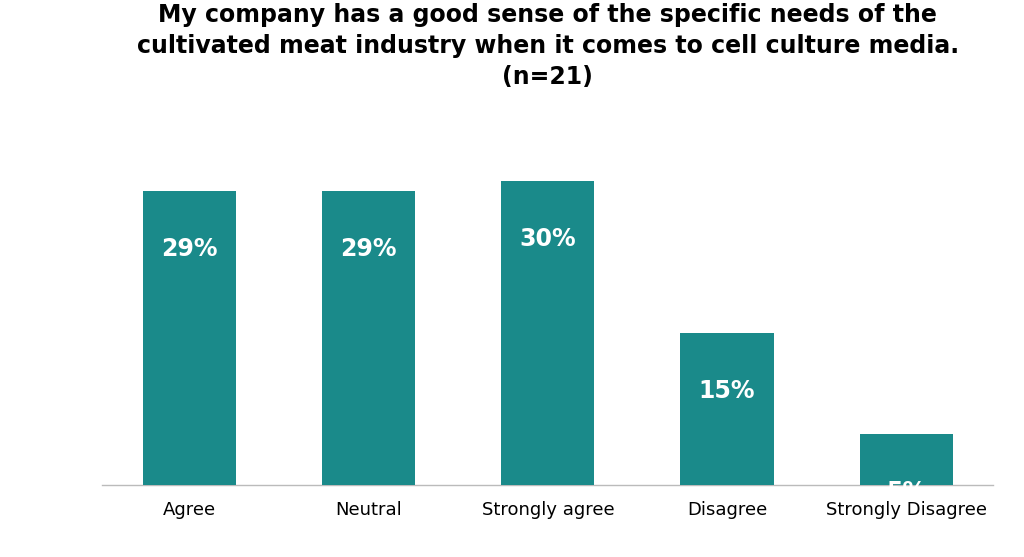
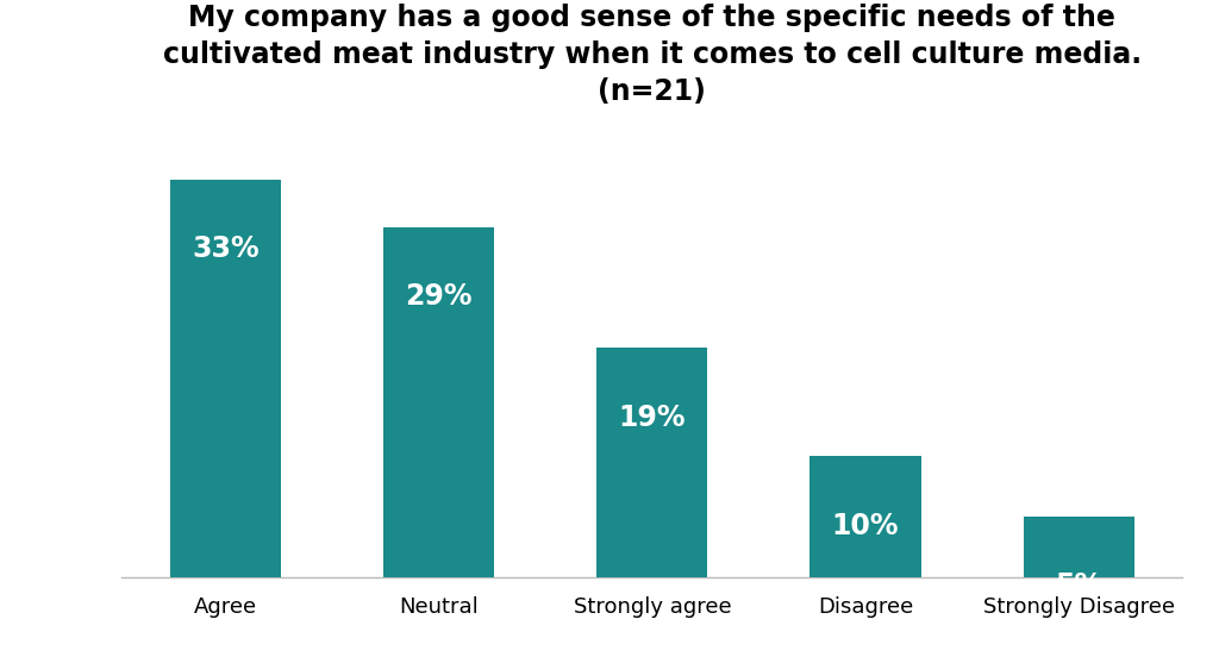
Agree: 29% -> 33%
Strongly agree: 30% -> 19%
Disagree: 15% -> 10%
